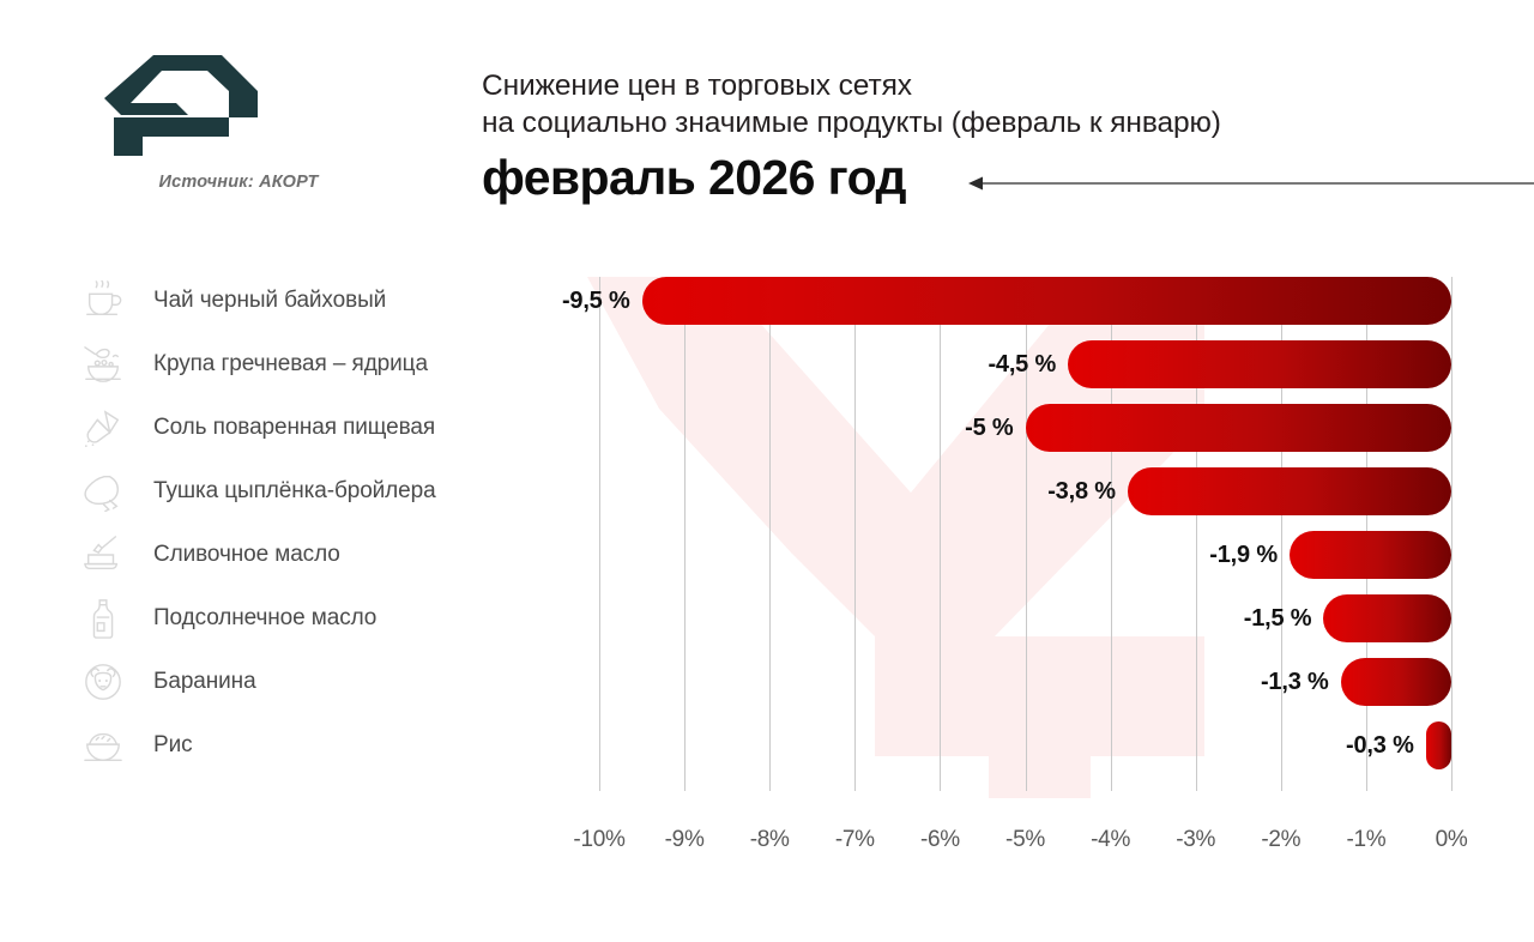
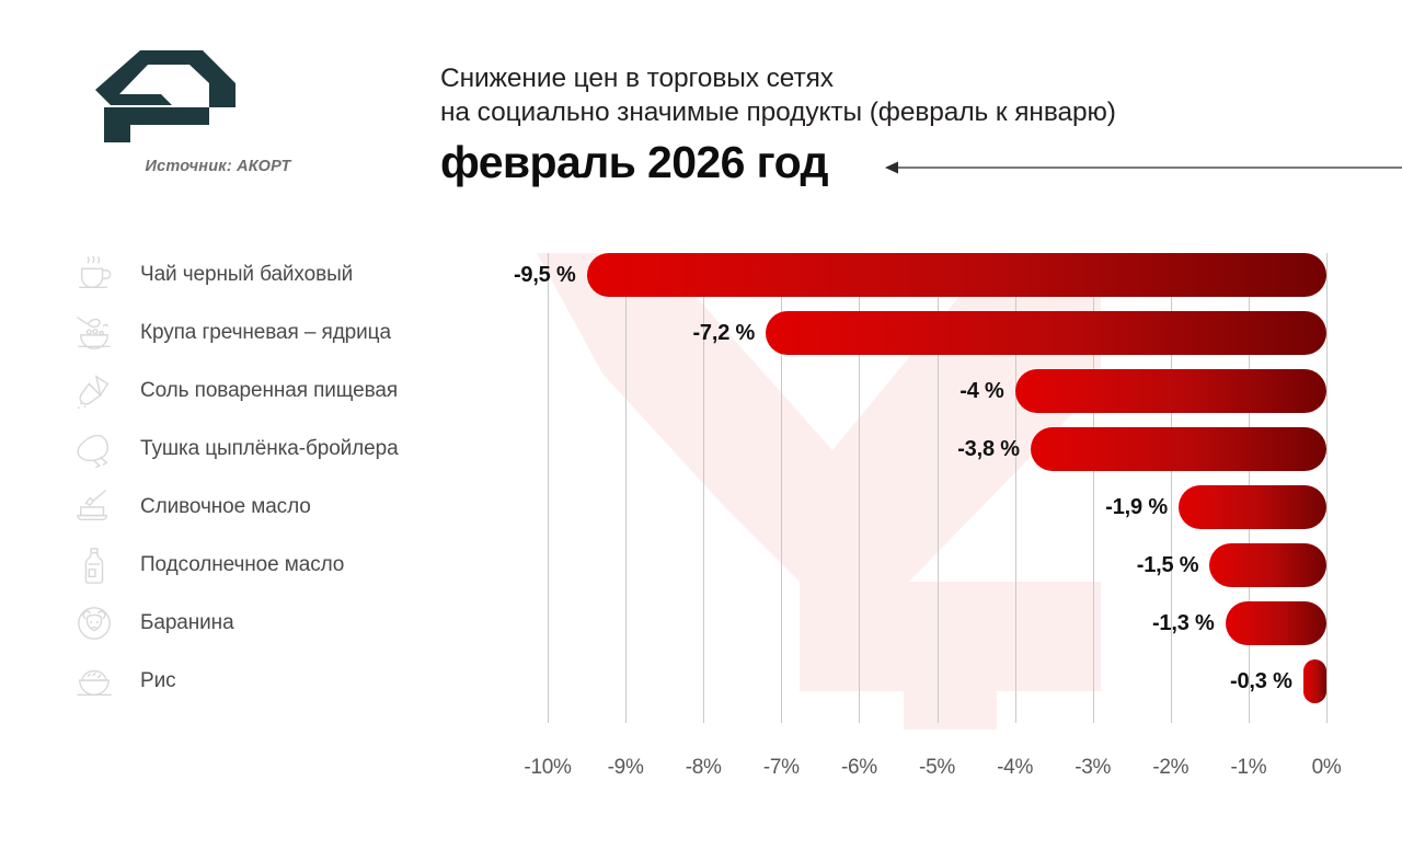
Крупа гречневая – ядрица: -4,5 -> -7,2
Соль поваренная пищевая: -5 -> -4
